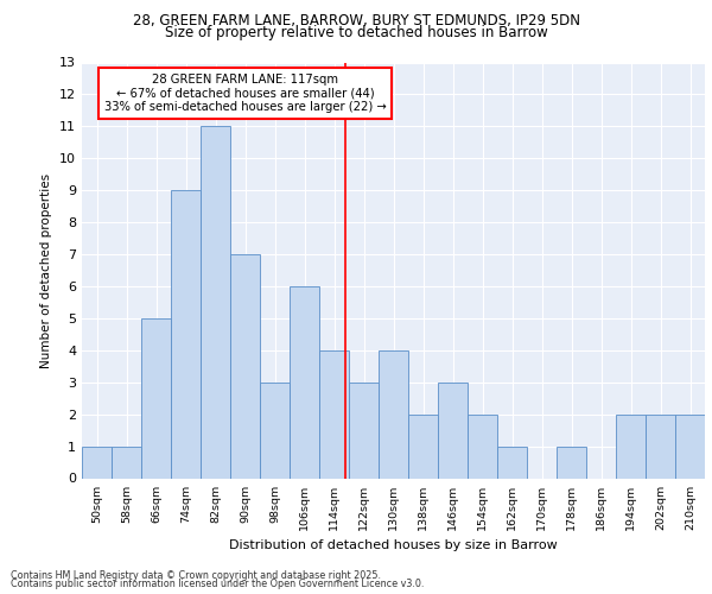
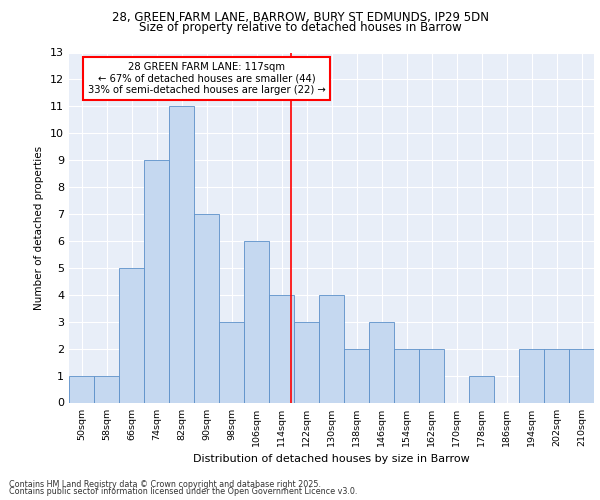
162sqm: 1 -> 2
